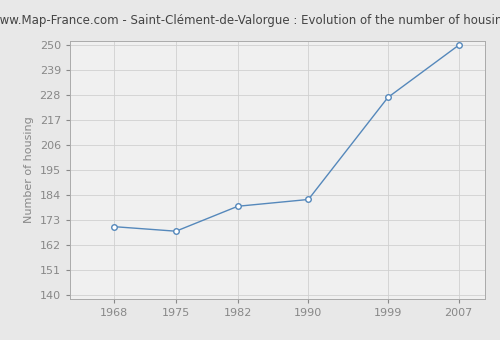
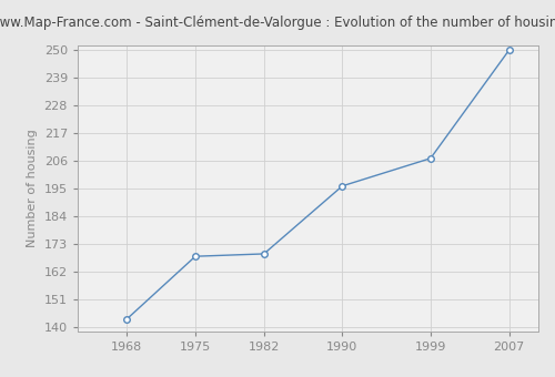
1968: 170 -> 143
1982: 179 -> 169
1990: 182 -> 196
1999: 227 -> 207
